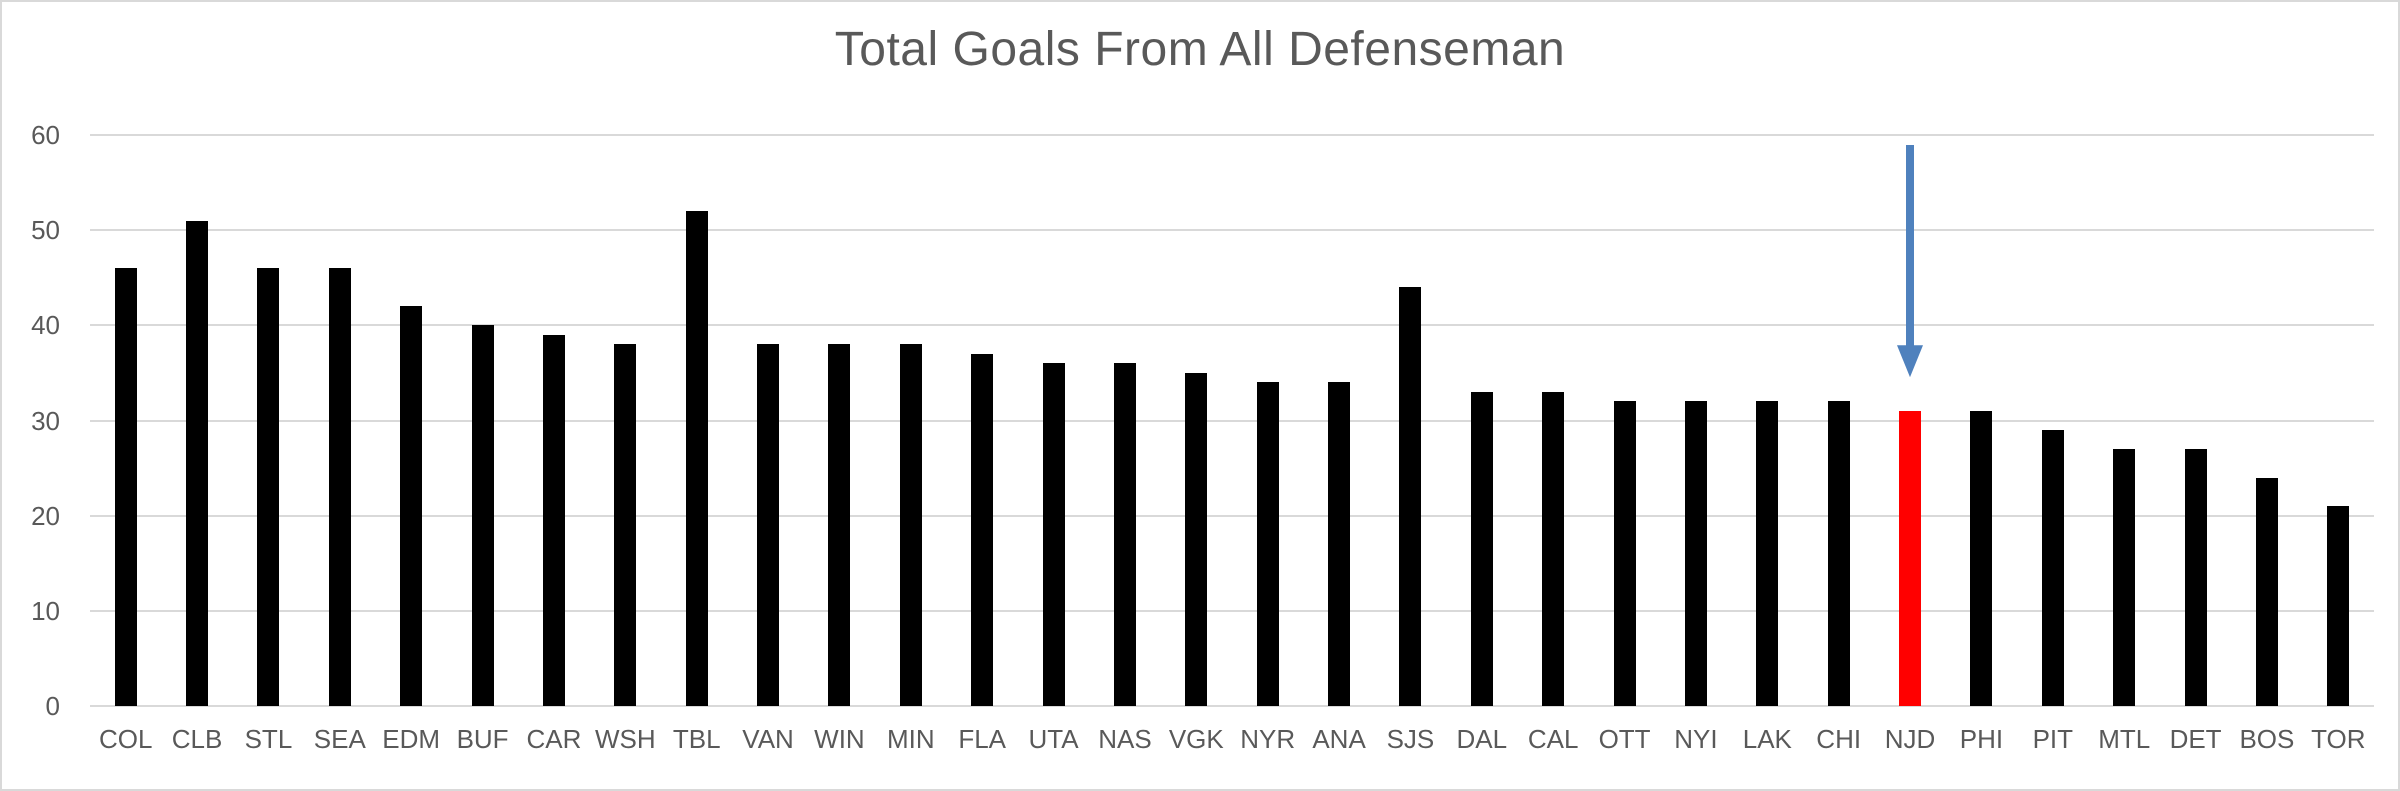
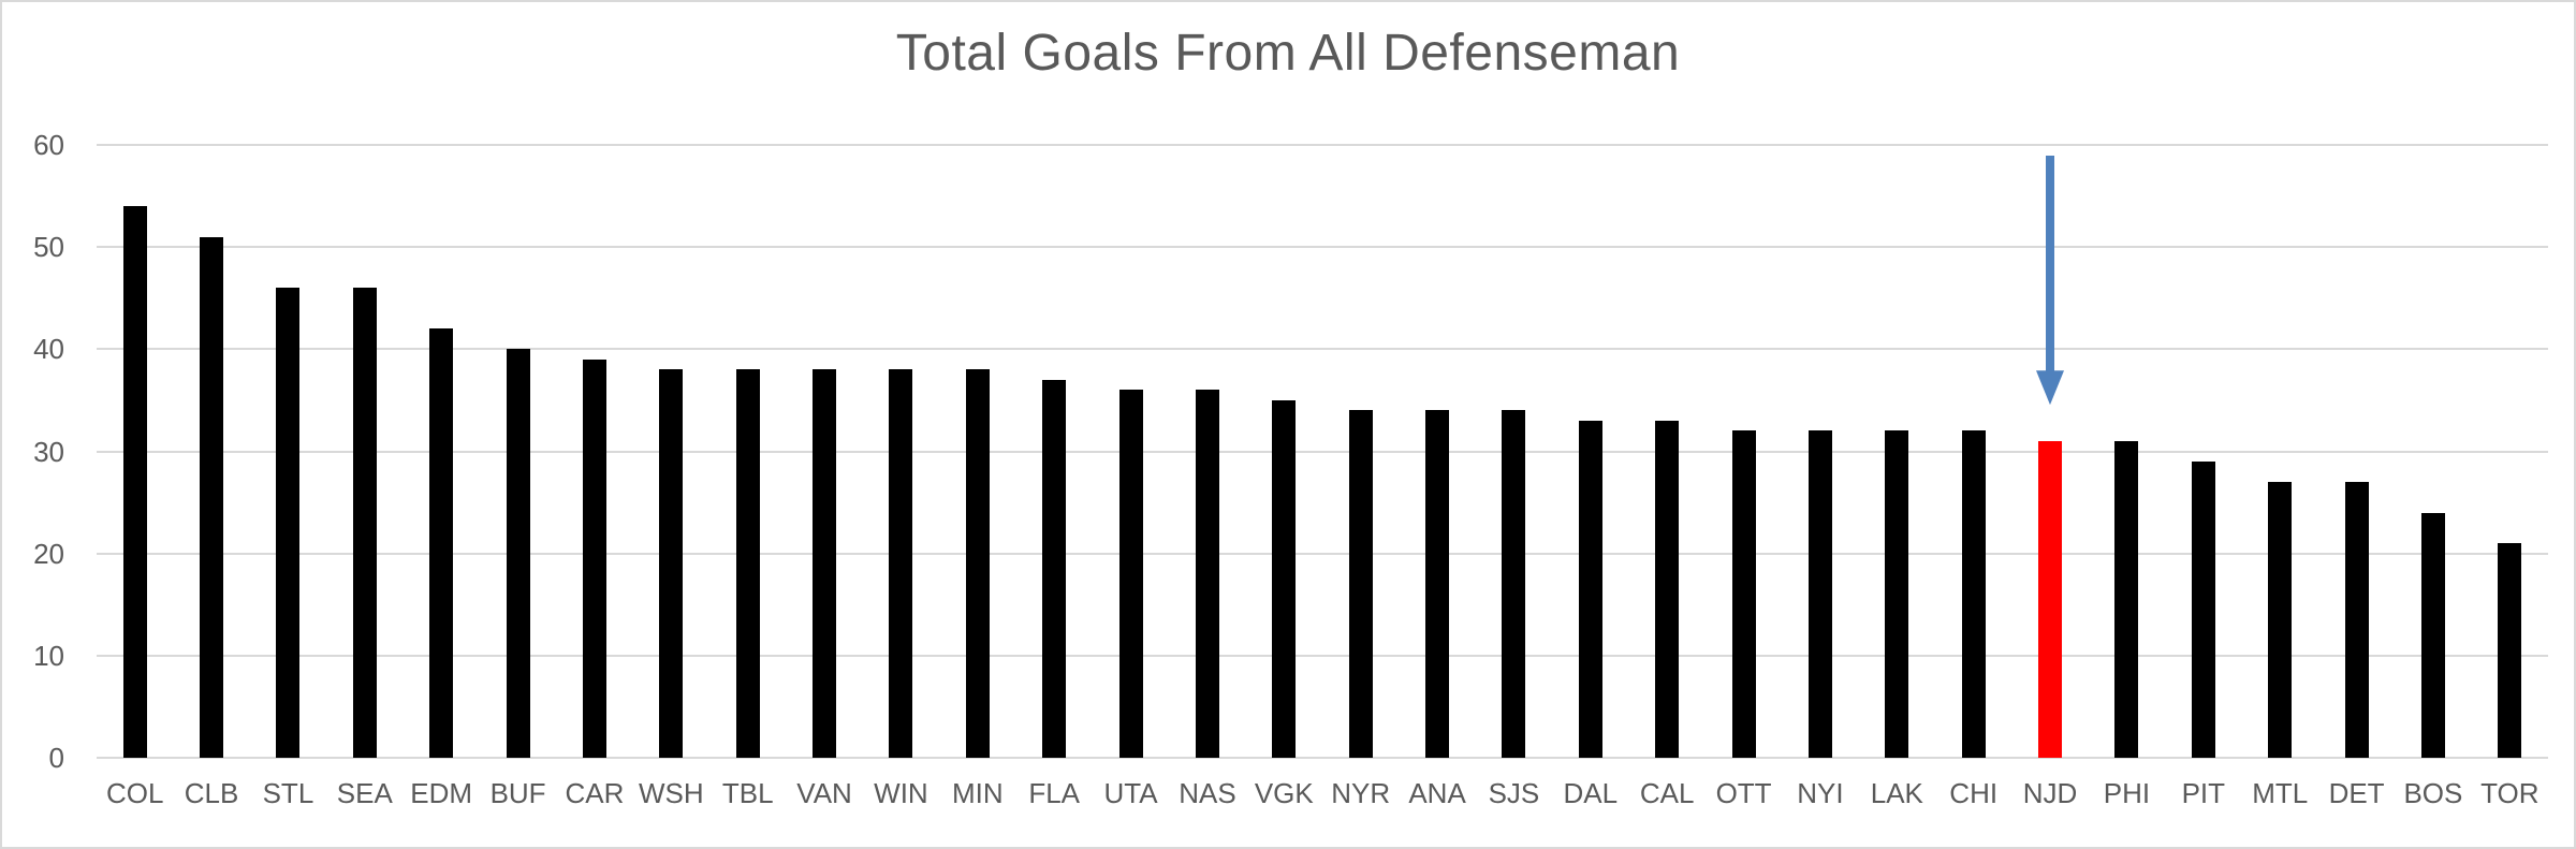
COL: 46 -> 54
TBL: 52 -> 38
SJS: 44 -> 34
